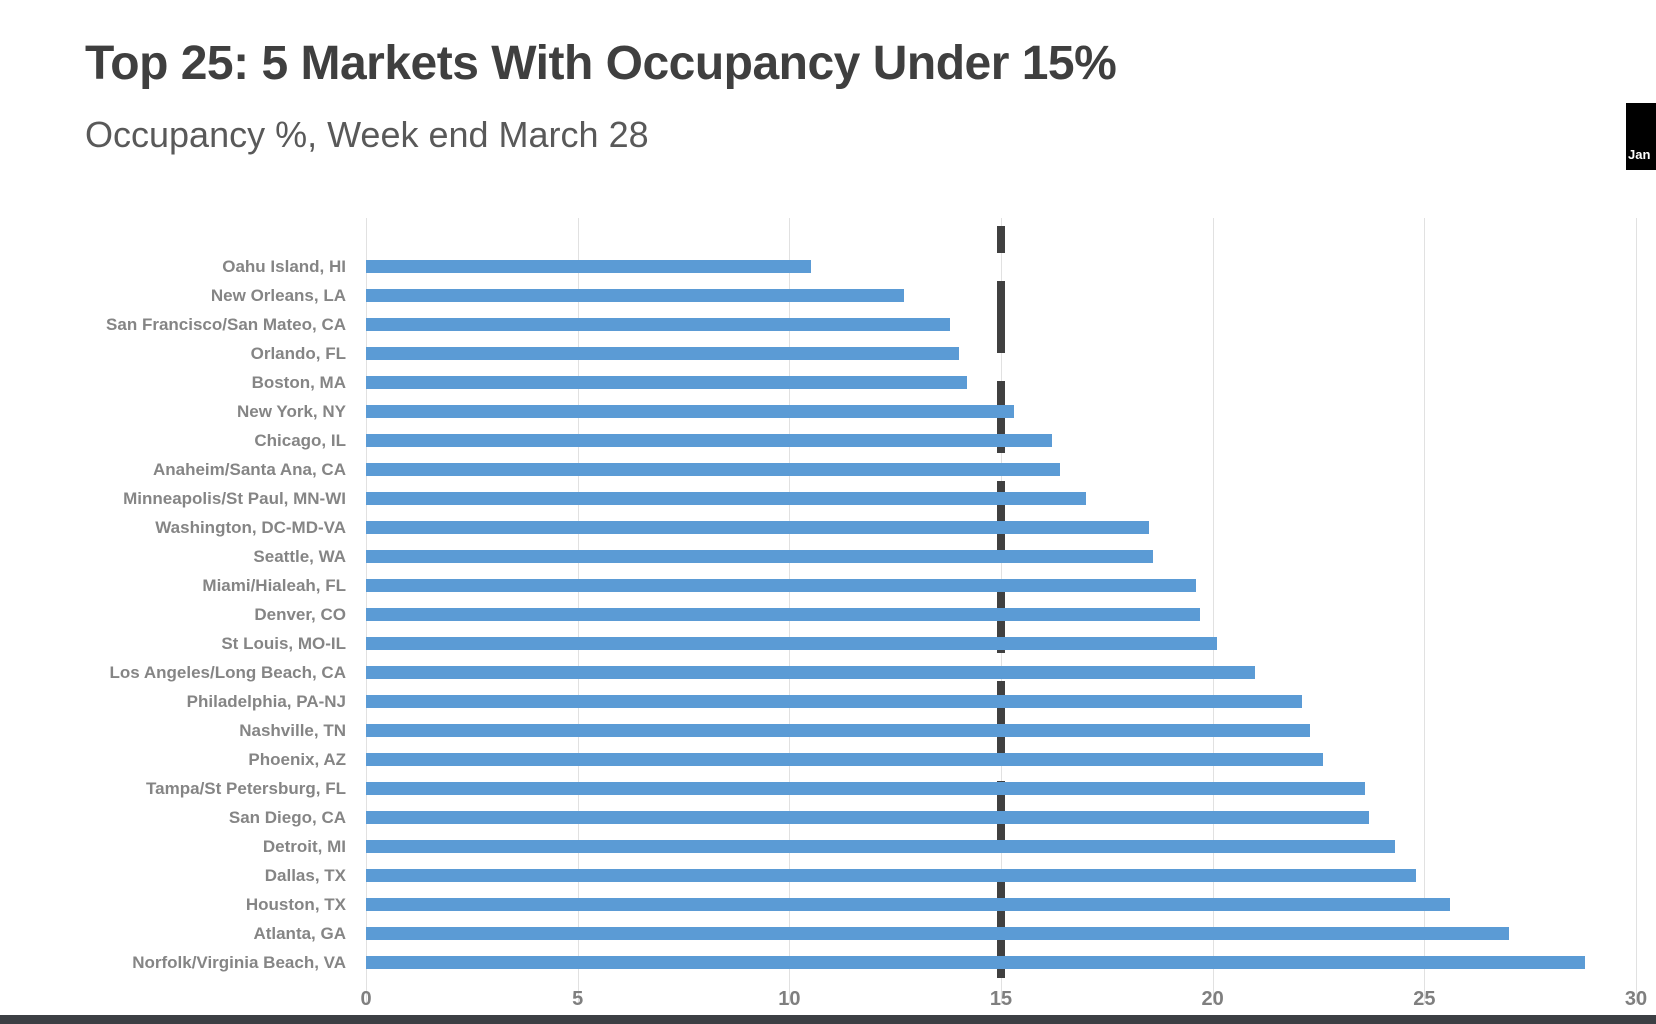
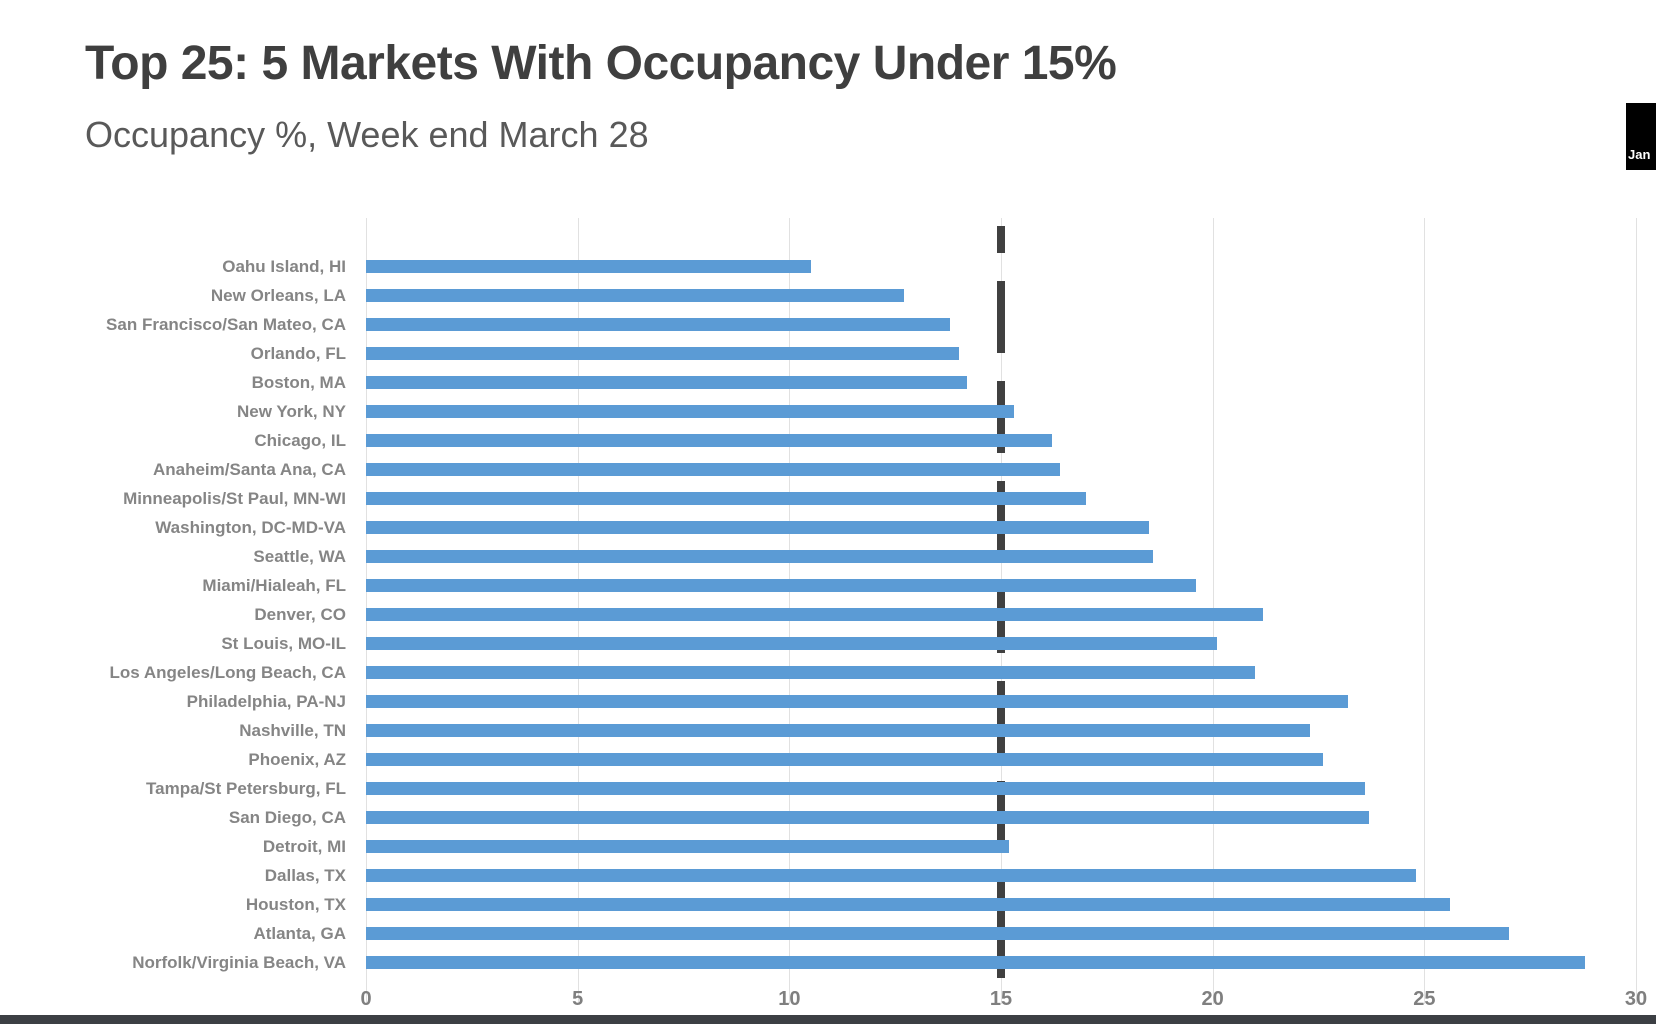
Denver, CO: 19.7 -> 21.2
Philadelphia, PA-NJ: 22.1 -> 23.2
Detroit, MI: 24.3 -> 15.2
